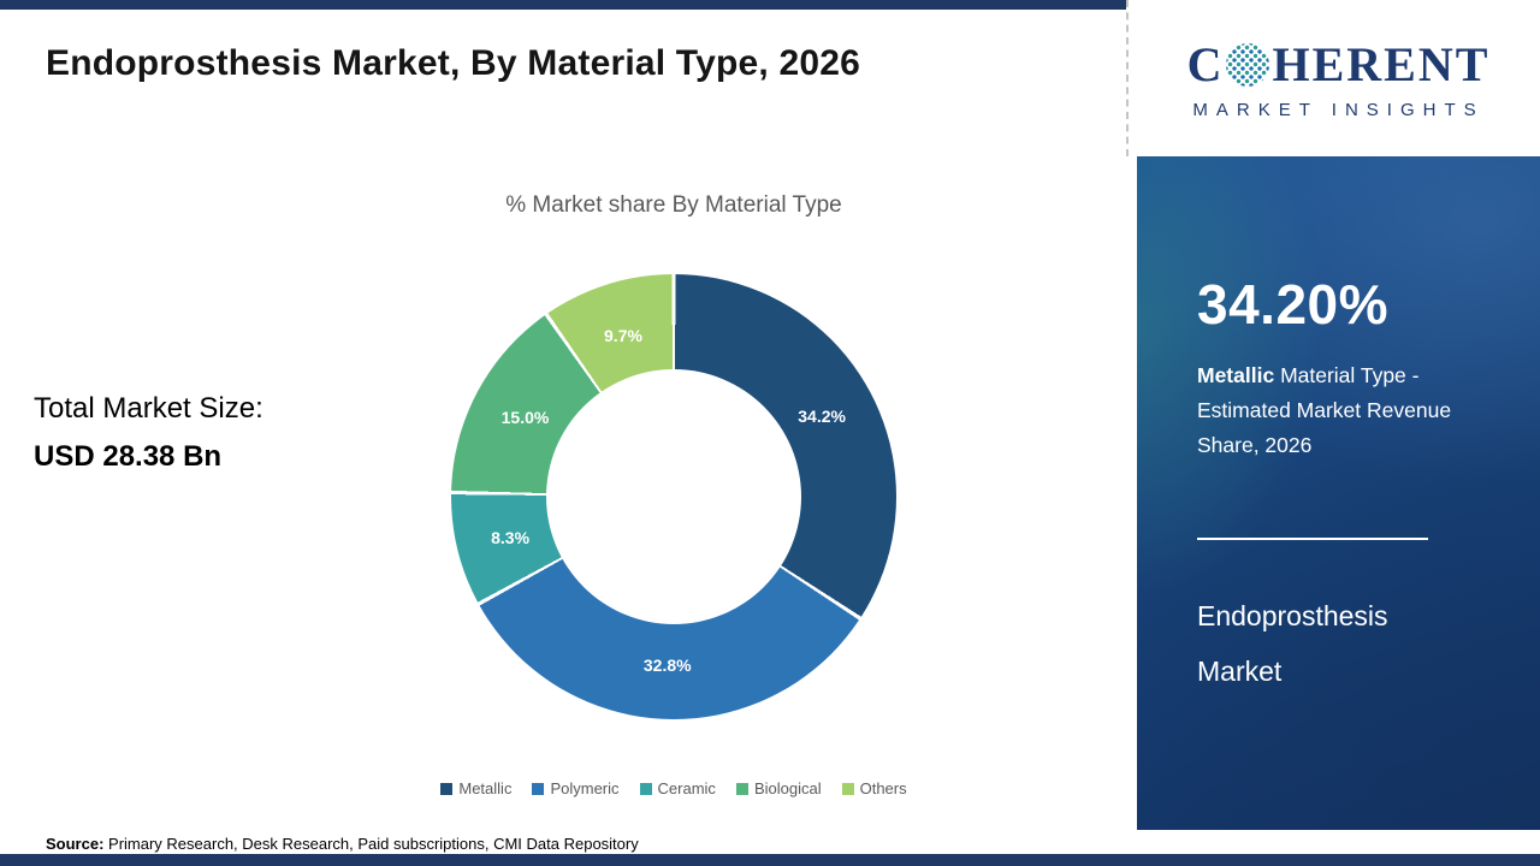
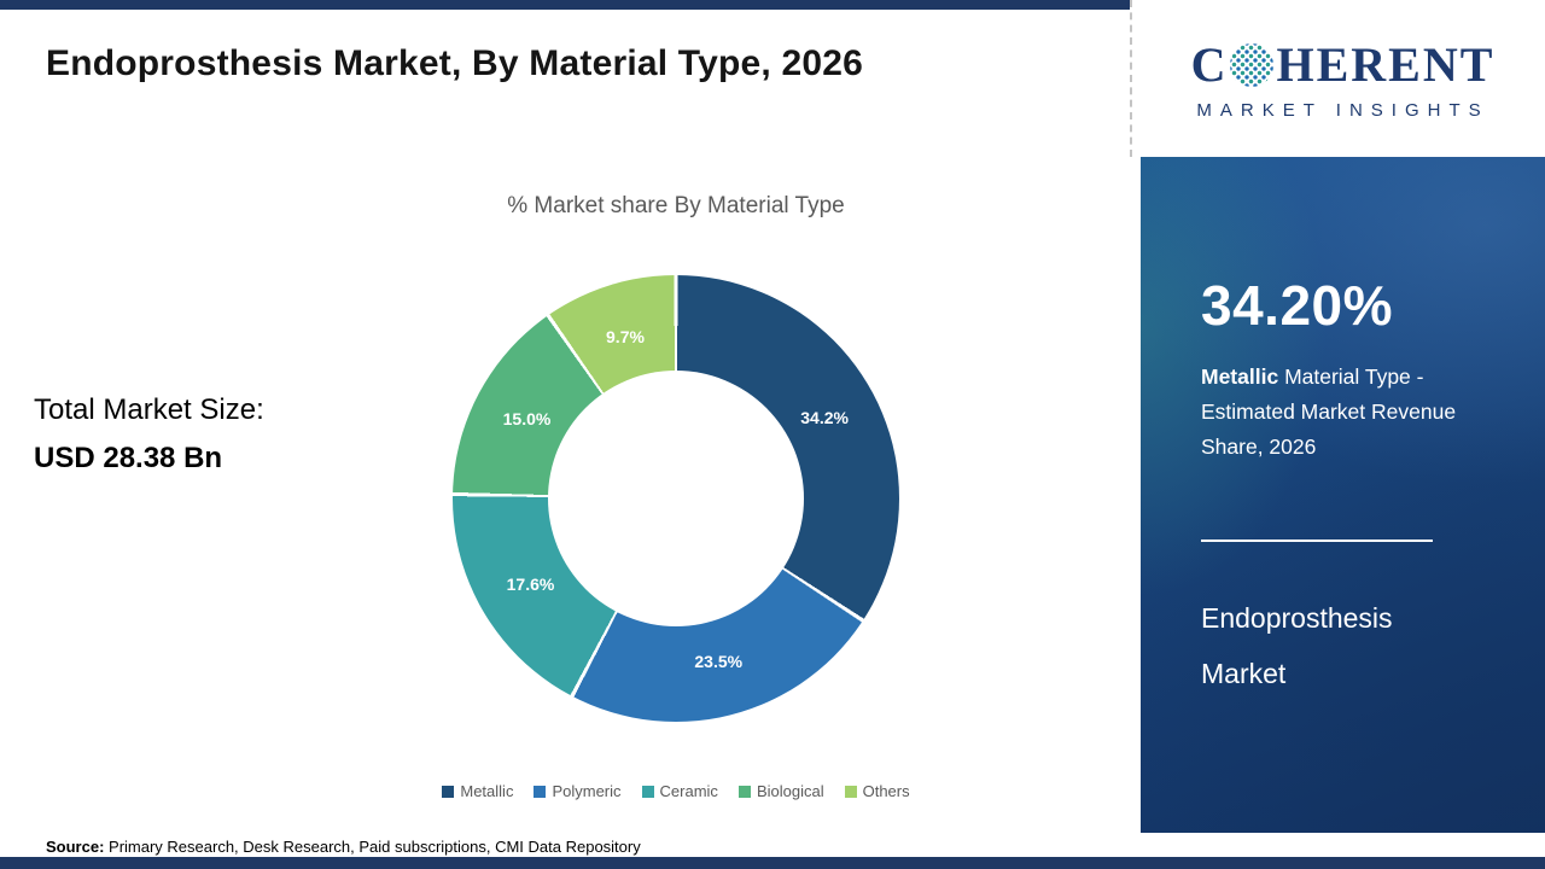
Polymeric: 32.8% -> 23.5%
Ceramic: 8.3% -> 17.6%
